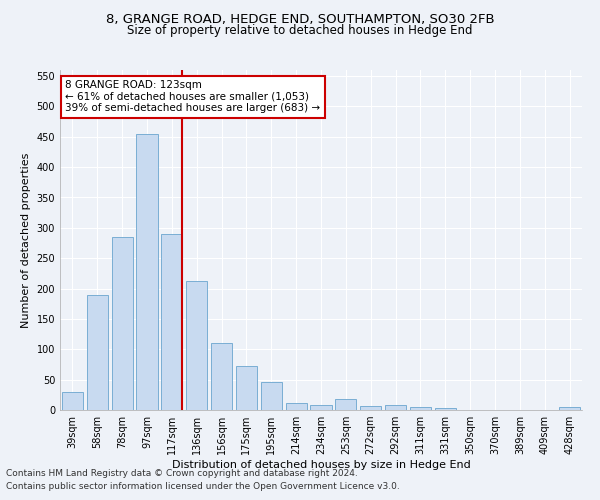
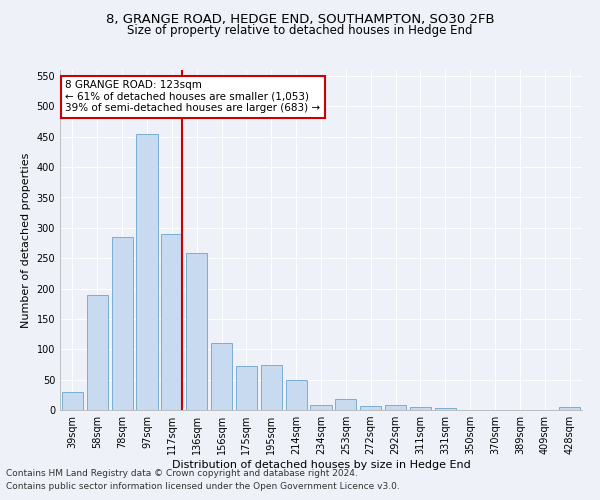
136sqm: 213 -> 258
195sqm: 46 -> 74
214sqm: 12 -> 50
